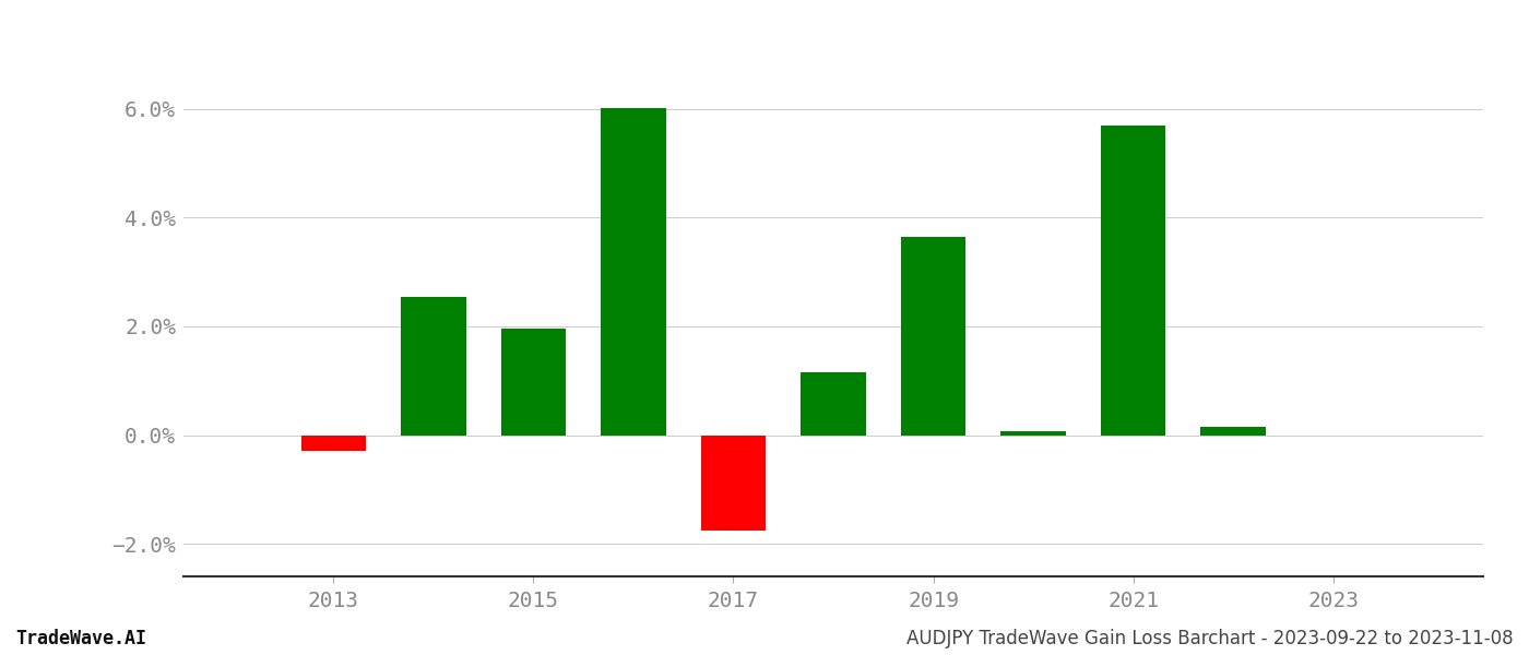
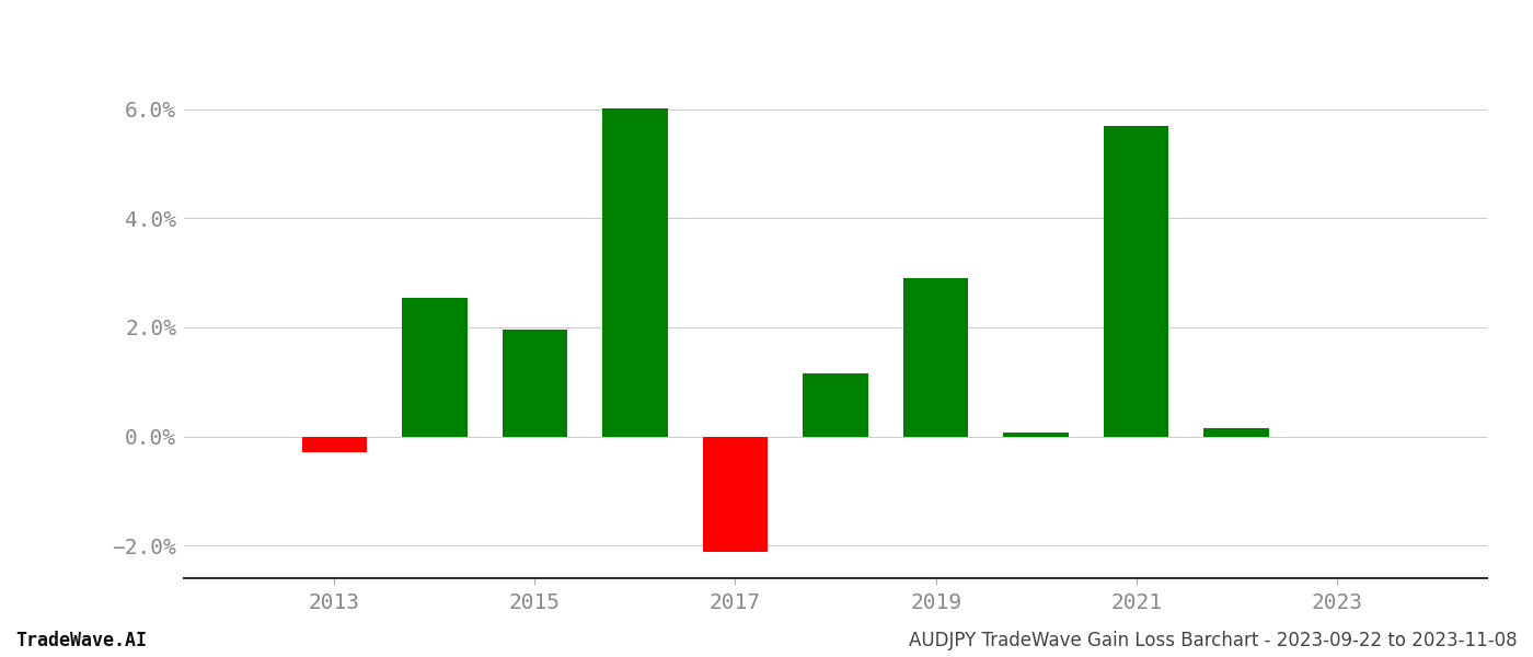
2017: -1.75% -> -2.12%
2019: 3.65% -> 2.90%
